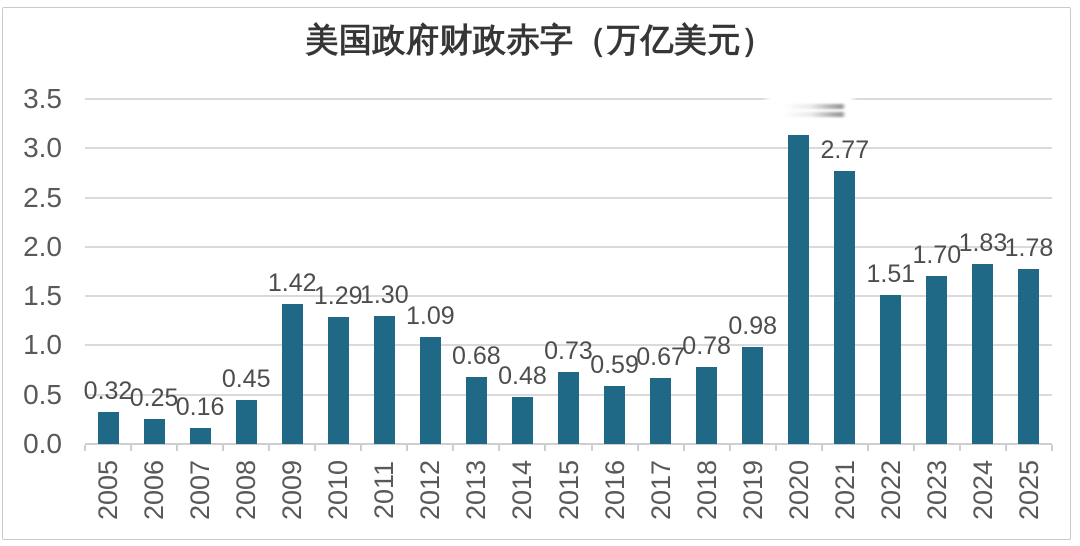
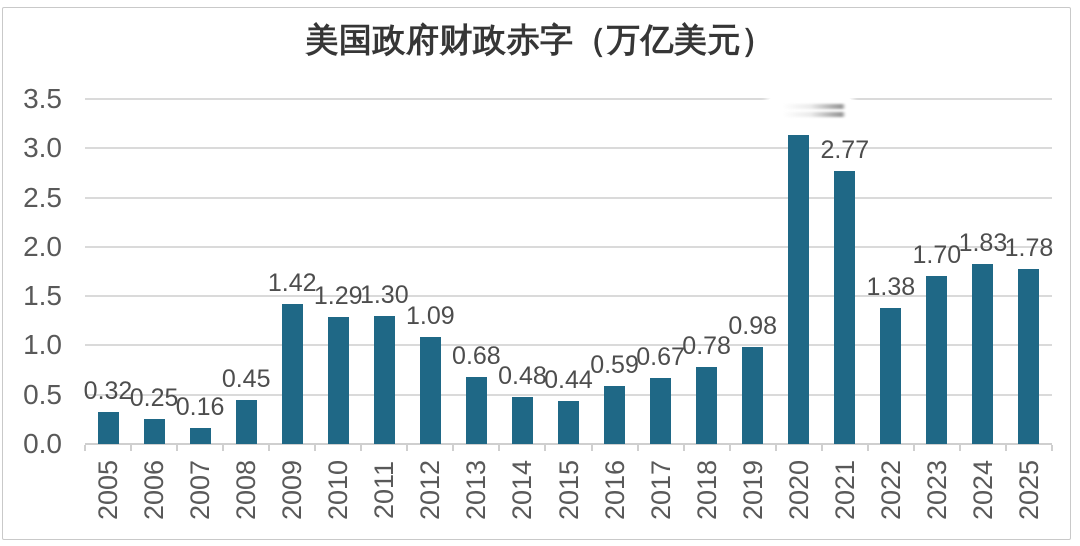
2015: 0.73 -> 0.44
2022: 1.51 -> 1.38
